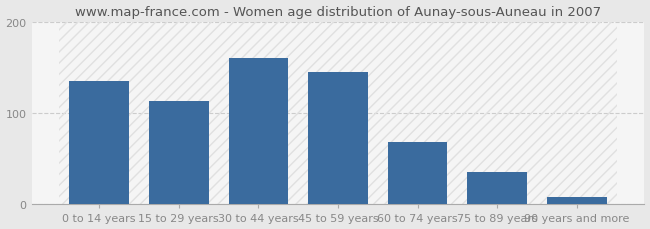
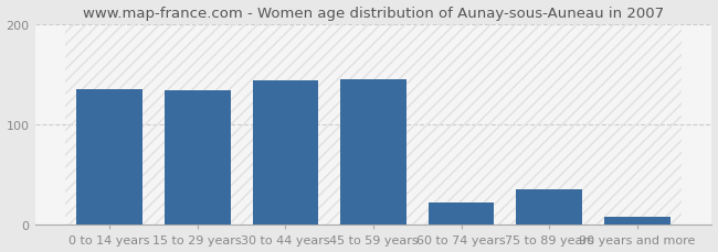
15 to 29 years: 113 -> 134
30 to 44 years: 160 -> 144
60 to 74 years: 68 -> 22
